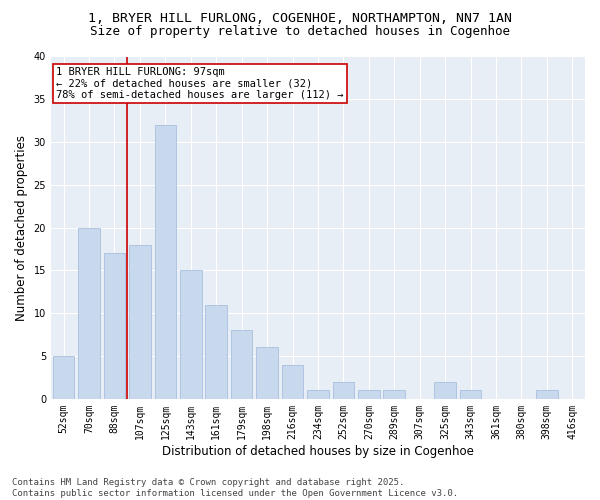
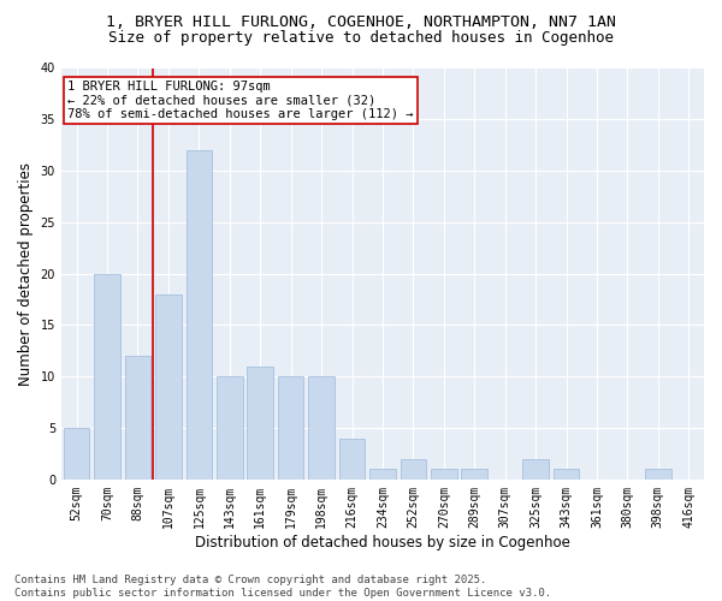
88sqm: 17 -> 12
143sqm: 15 -> 10
179sqm: 8 -> 10
198sqm: 6 -> 10
